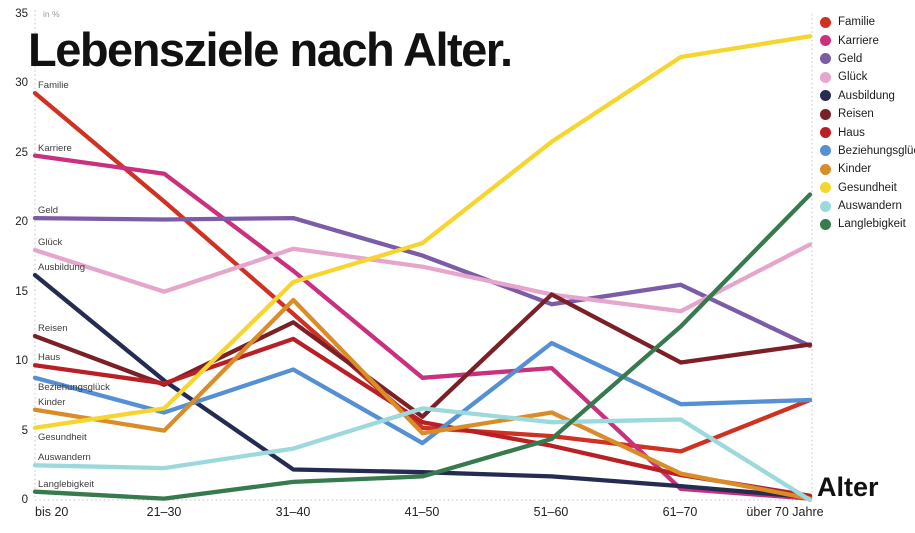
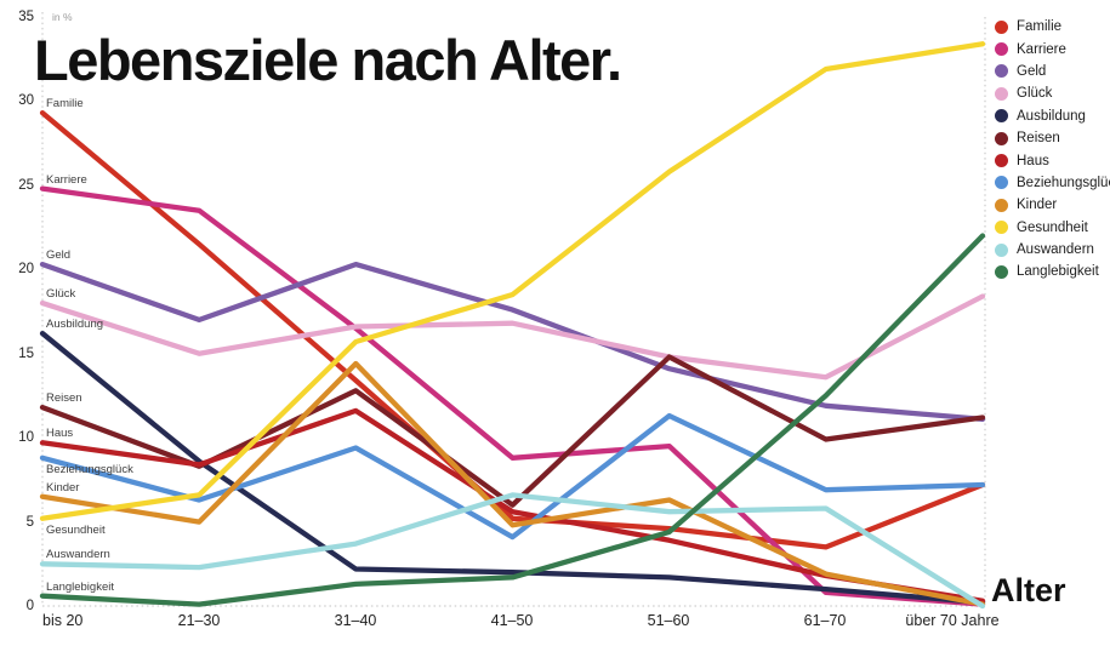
Geld/21–30: 20.2 -> 17.0
Glück/31–40: 18.1 -> 16.6
Geld/61–70: 15.5 -> 11.9
